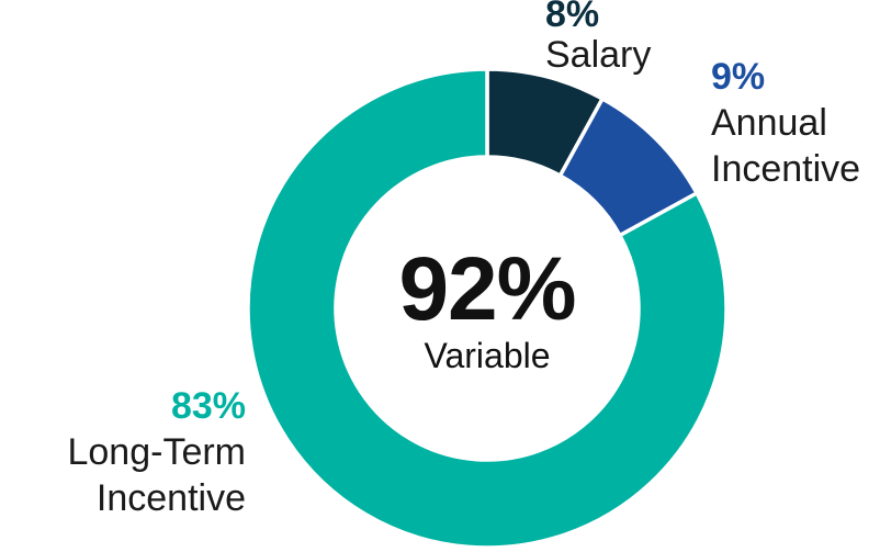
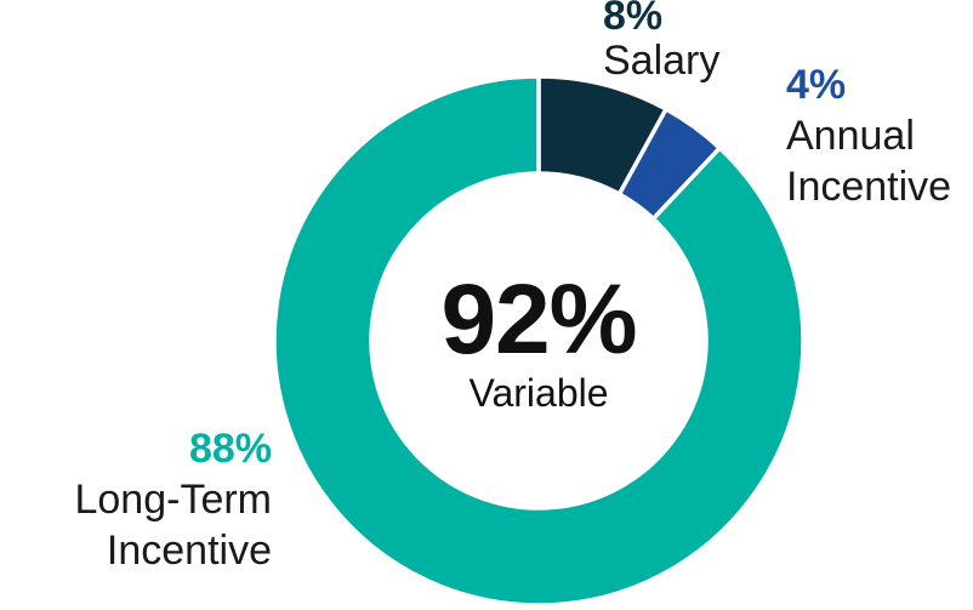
Annual Incentive: 9% -> 4%
Long-Term Incentive: 83% -> 88%
